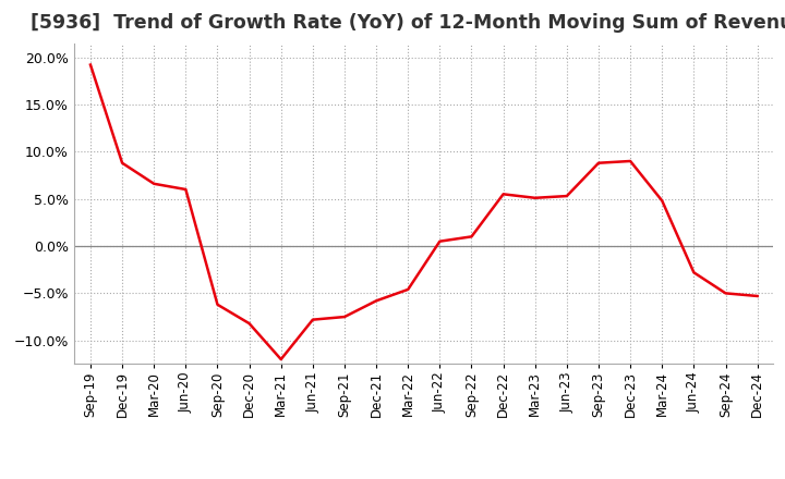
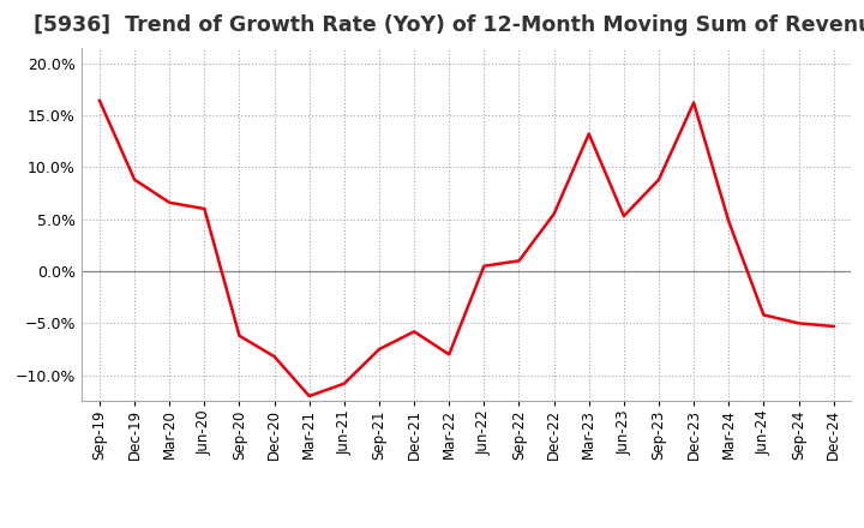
Sep-19: 19.2% -> 16.4%
Jun-21: -7.8% -> -10.8%
Mar-22: -4.6% -> -8.0%
Mar-23: 5.1% -> 13.2%
Dec-23: 9.0% -> 16.2%
Jun-24: -2.8% -> -4.2%
